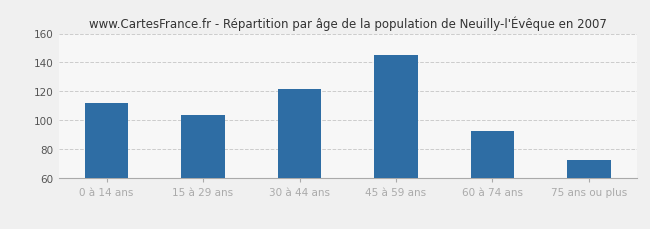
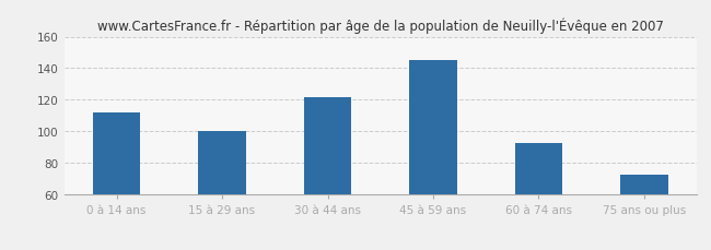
15 à 29 ans: 104 -> 100
